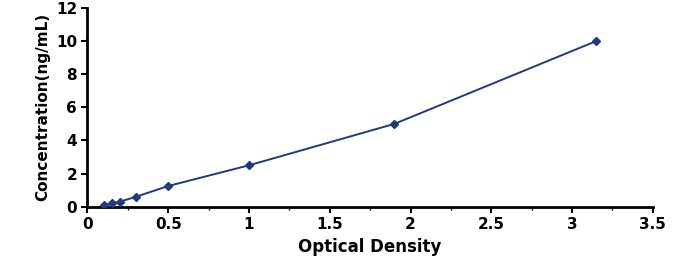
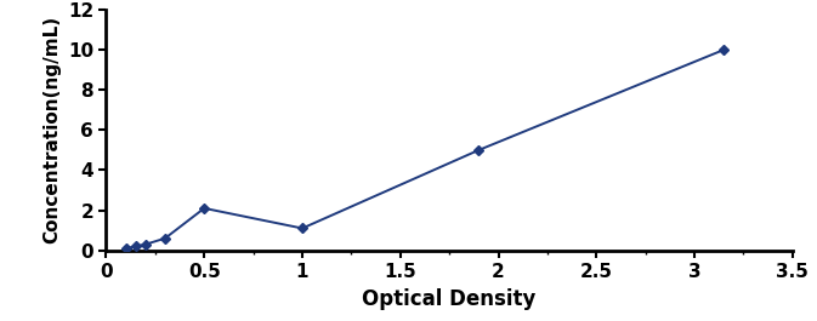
0.5: 1.2 -> 2.1
1: 2.5 -> 1.1
